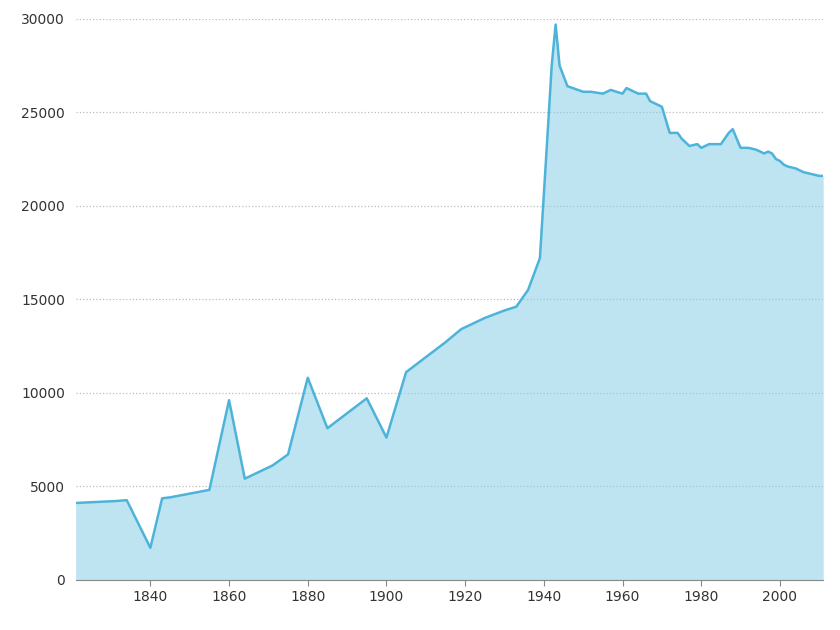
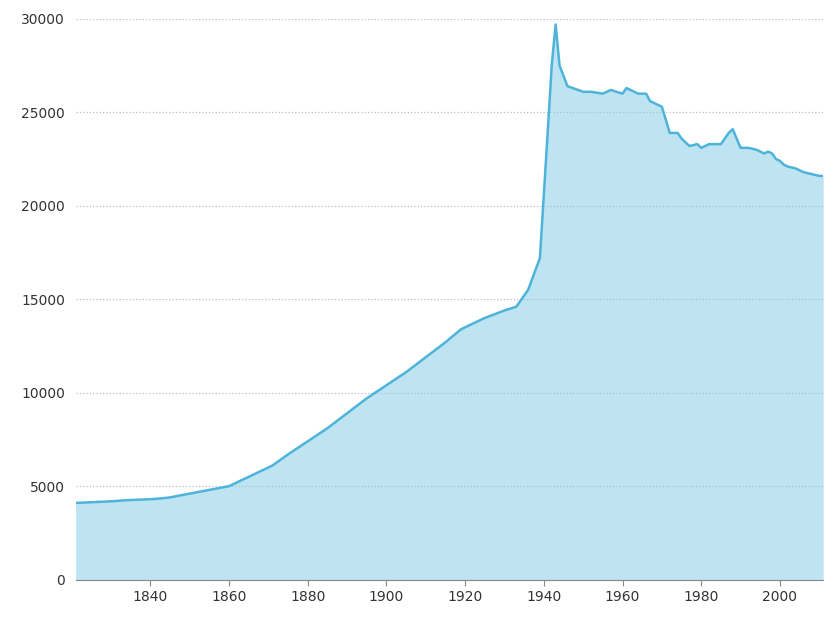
1840: 1700 -> 4300
1860: 9600 -> 5000
1880: 10800 -> 7400
1900: 7600 -> 10400
